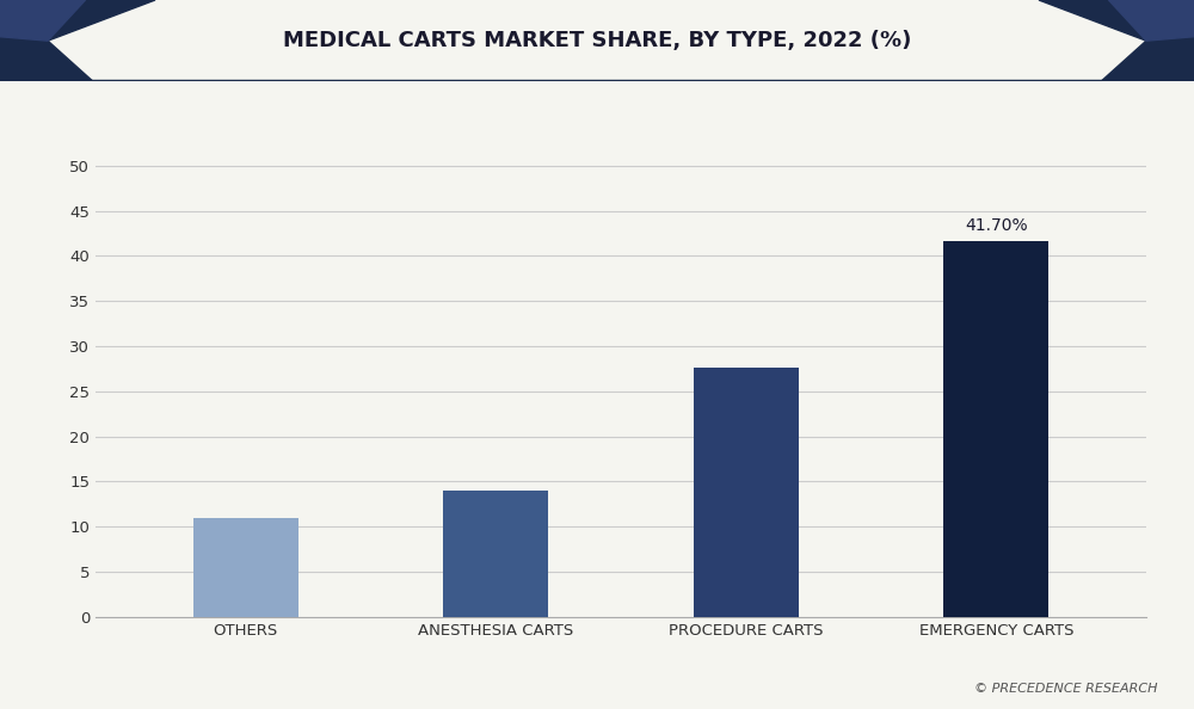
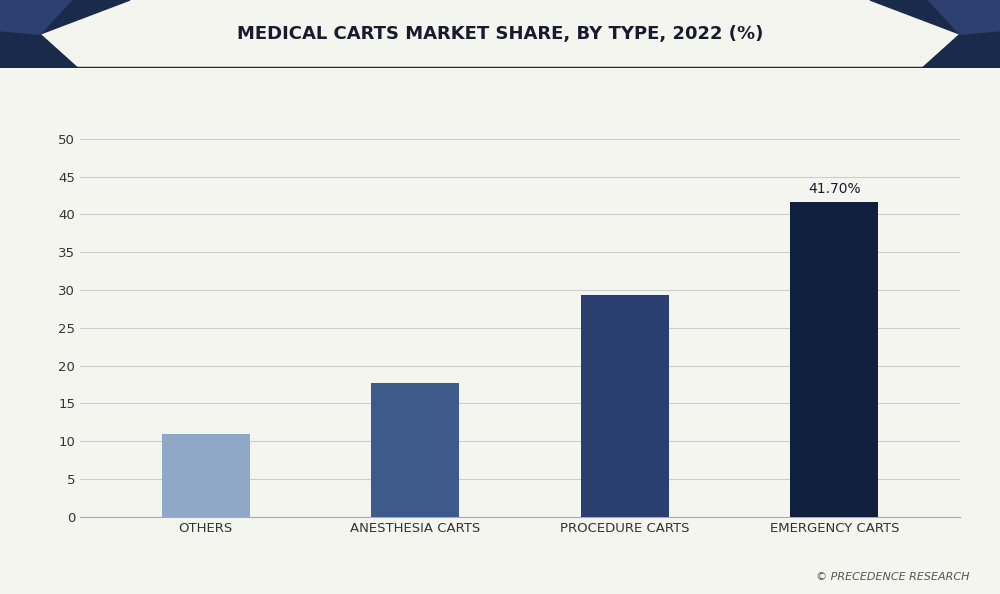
ANESTHESIA CARTS: 14.0 -> 17.7
PROCEDURE CARTS: 27.6 -> 29.3
